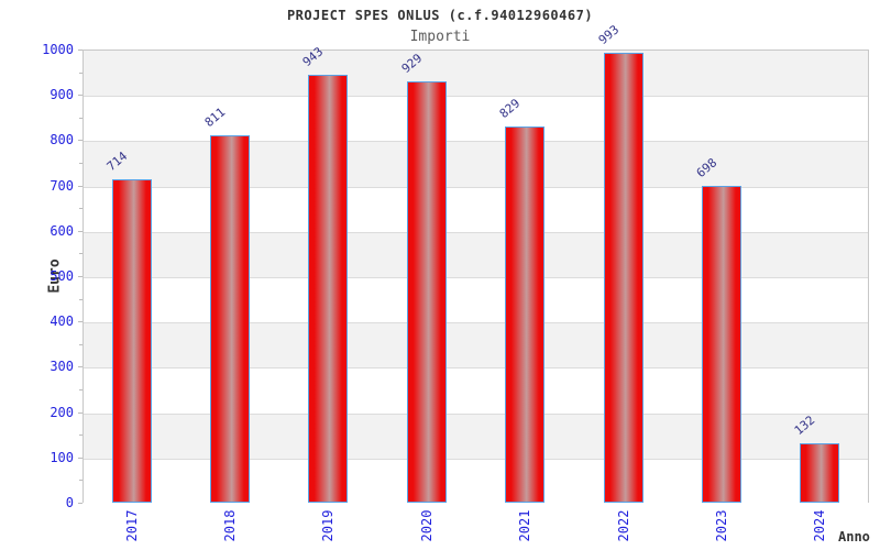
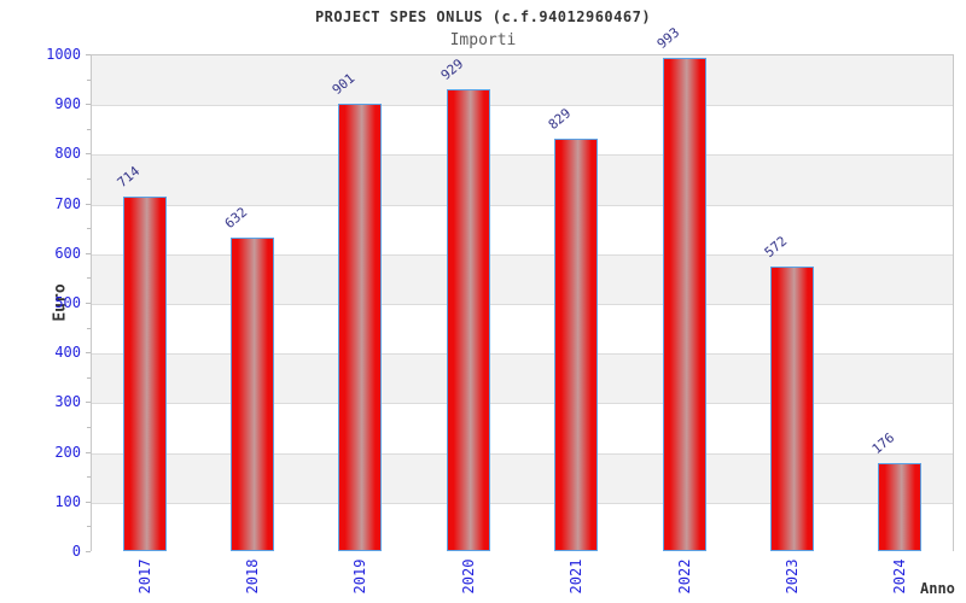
2018: 811 -> 632
2019: 943 -> 901
2023: 698 -> 572
2024: 132 -> 176
